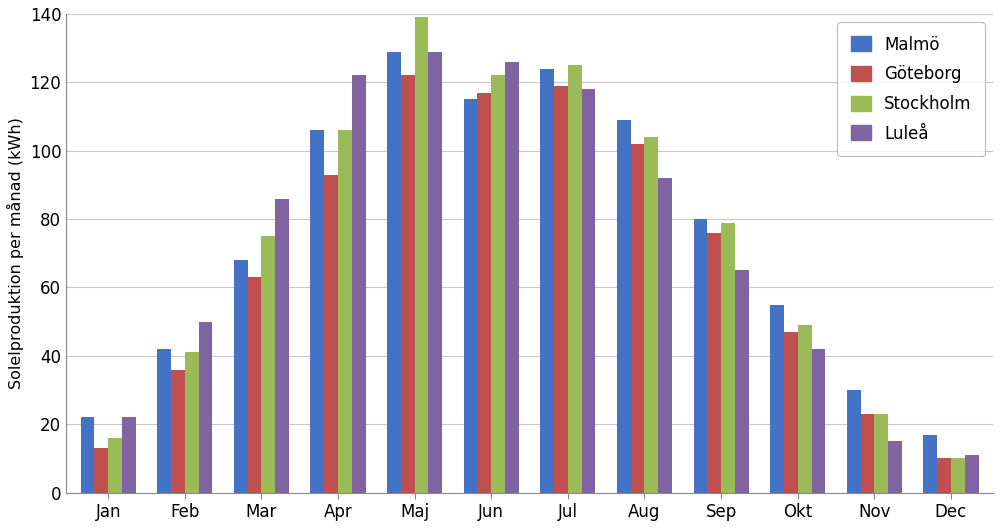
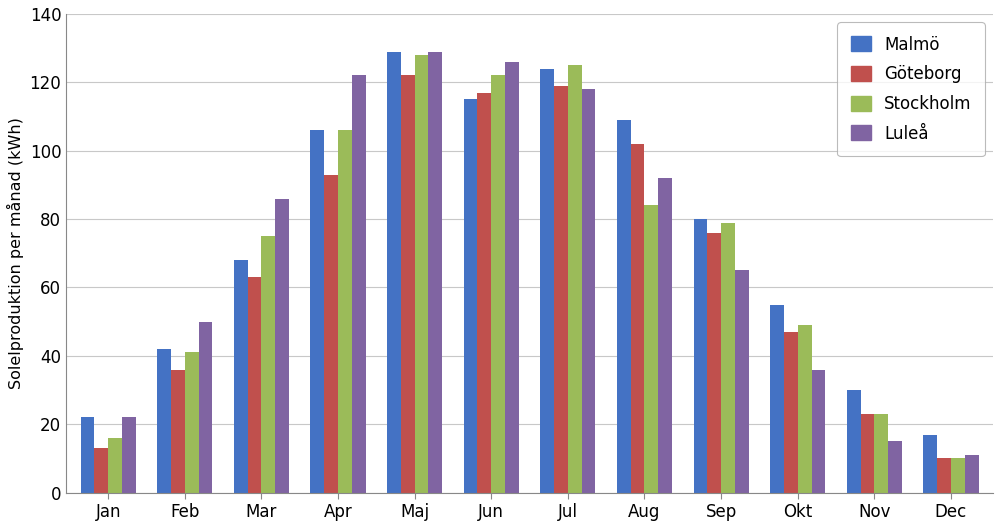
Stockholm/Maj: 139 -> 128
Stockholm/Aug: 104 -> 84
Luleå/Okt: 42 -> 36
